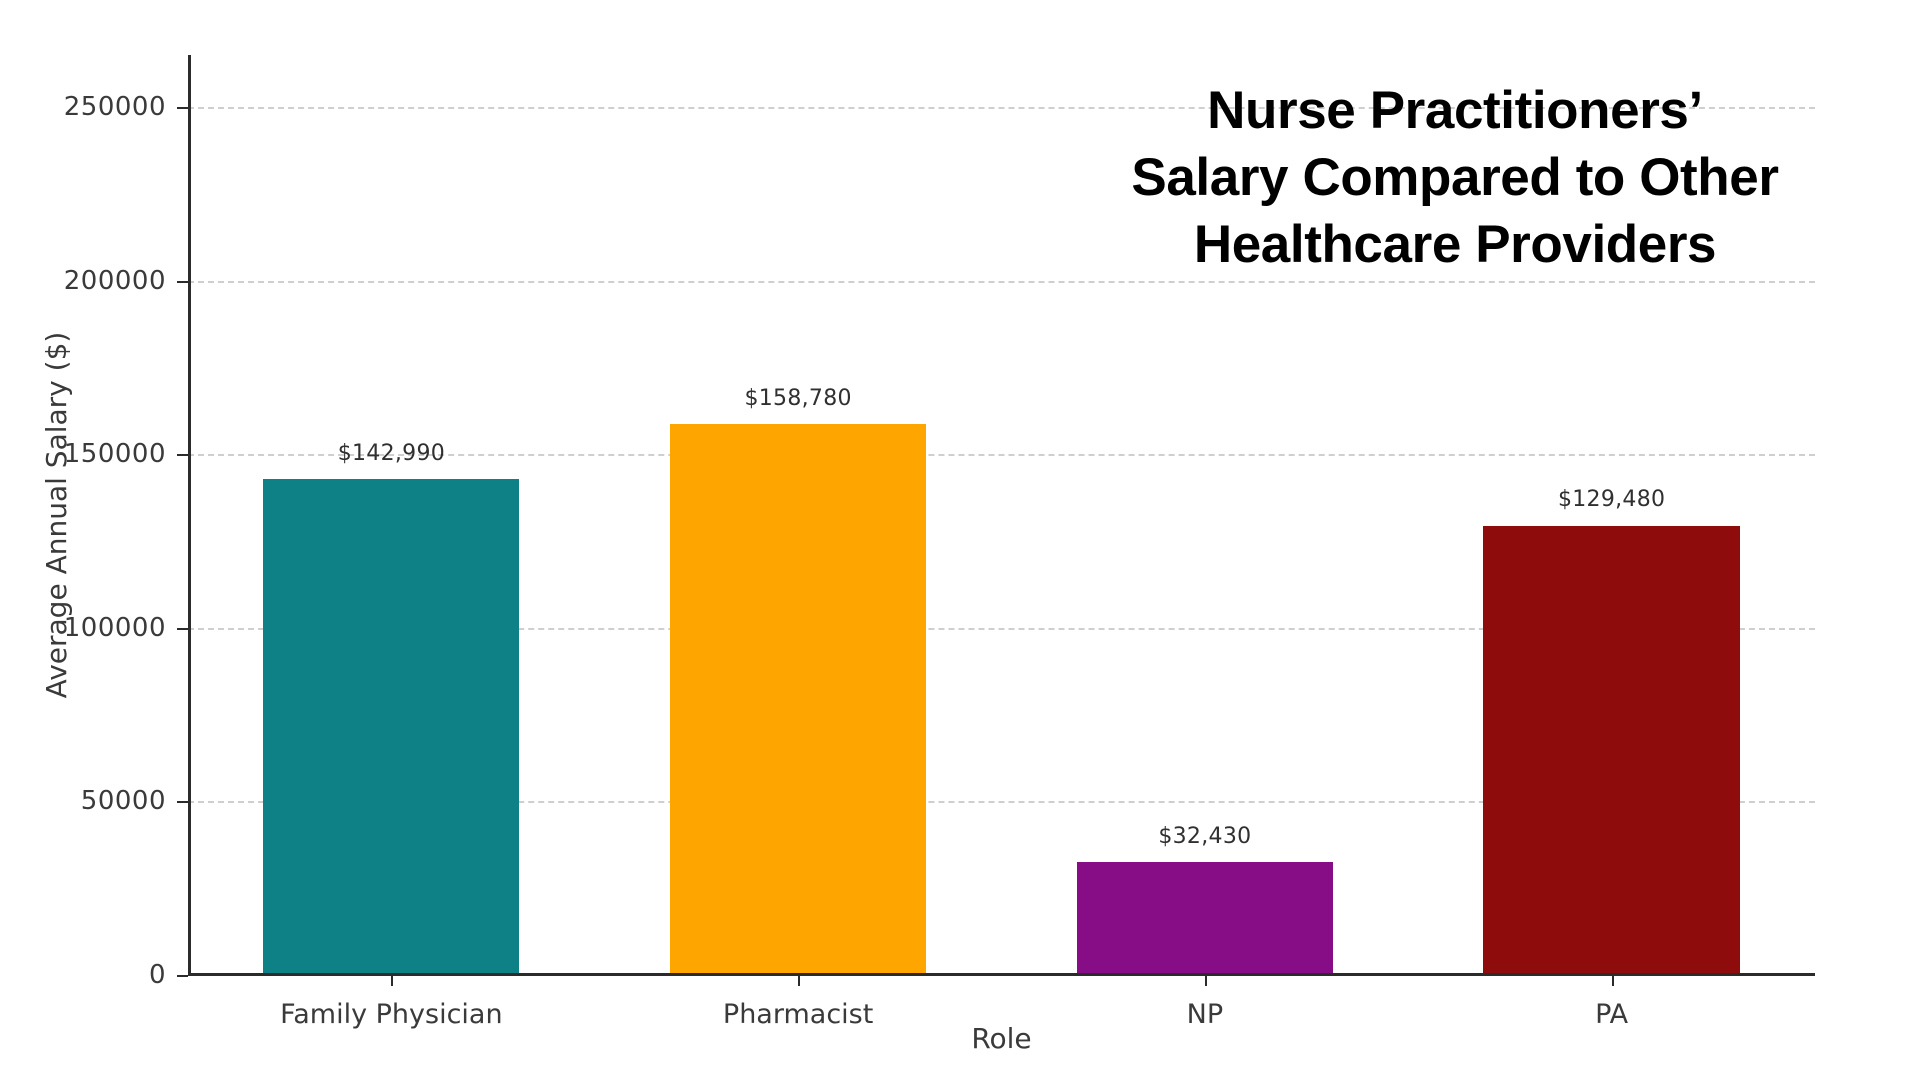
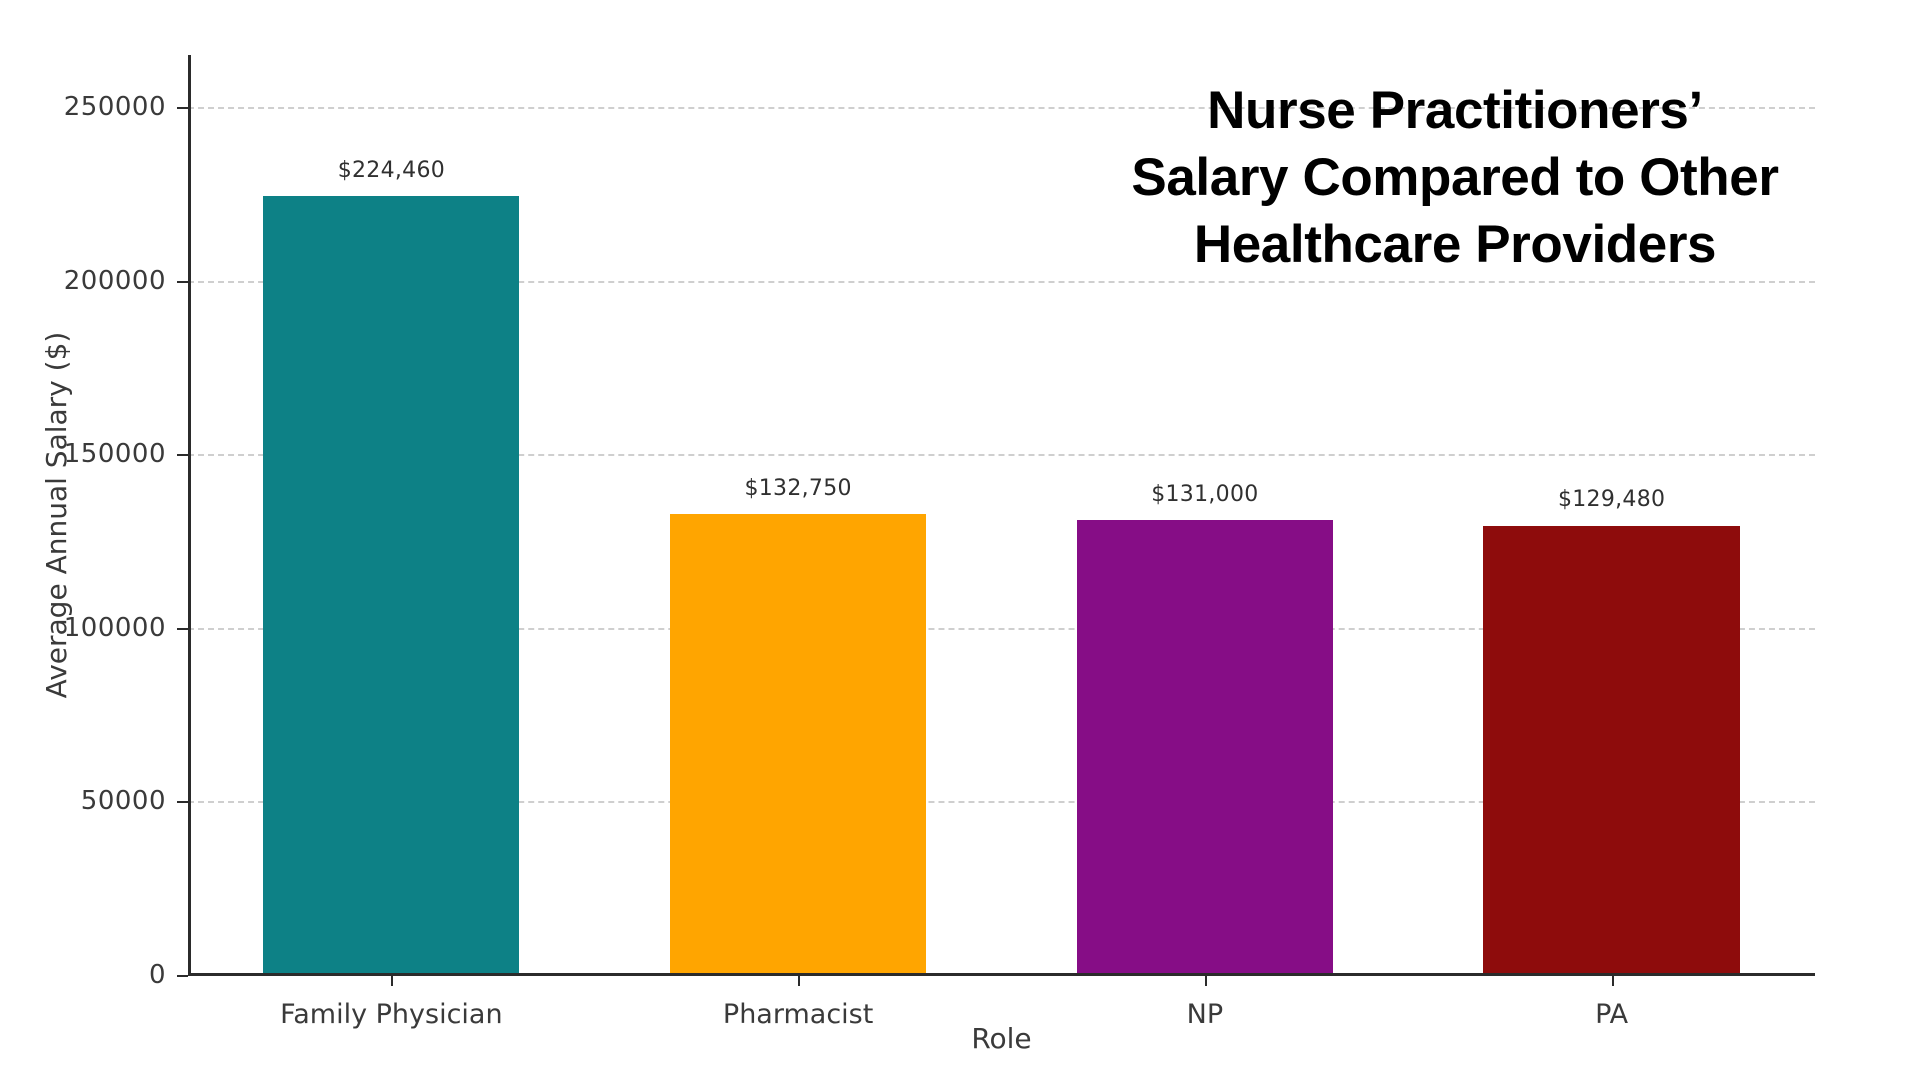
Family Physician: $142,990 -> $224,460
Pharmacist: $158,780 -> $132,750
NP: $32,430 -> $131,000
